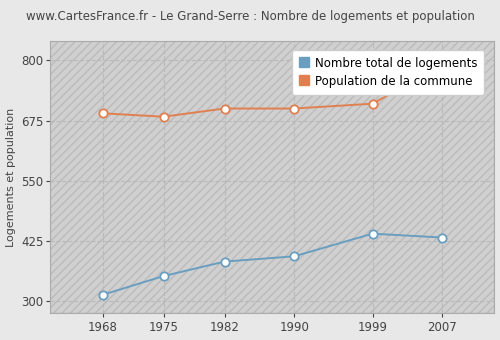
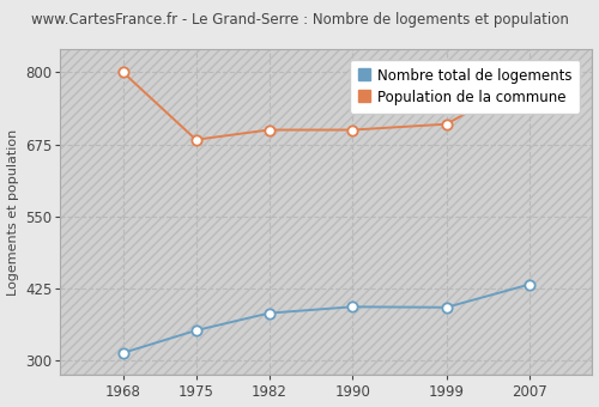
Population de la commune/1968: 690 -> 800
Nombre total de logements/1999: 440 -> 392
